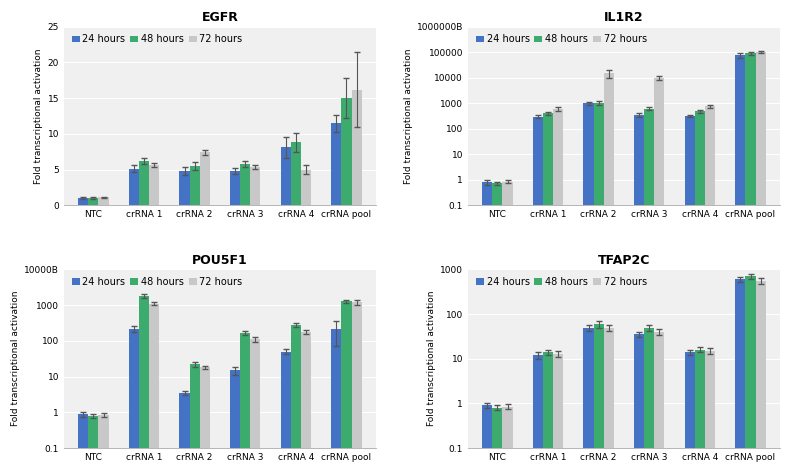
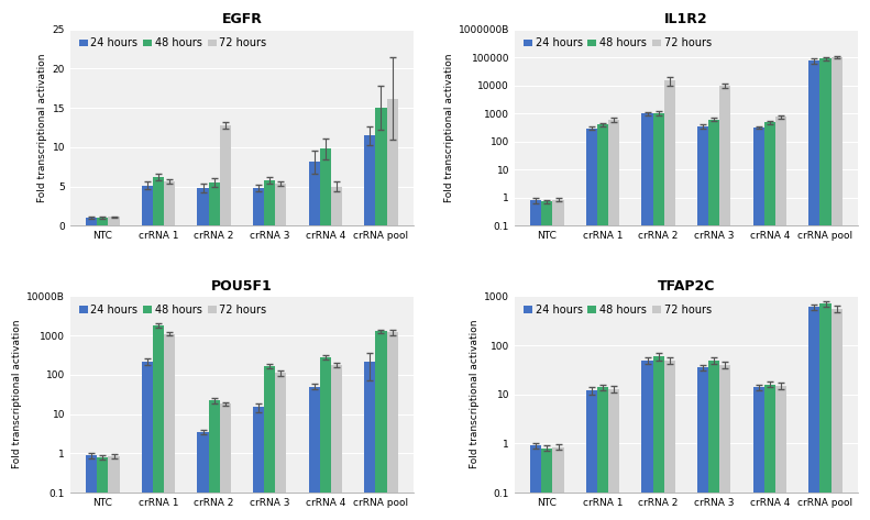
EGFR/72 hours/crRNA 2: 7.4 -> 12.8
EGFR/48 hours/crRNA 4: 8.8 -> 9.8
